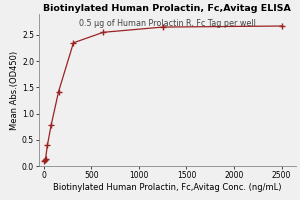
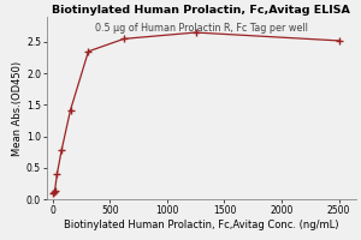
2500: 2.67 -> 2.52
